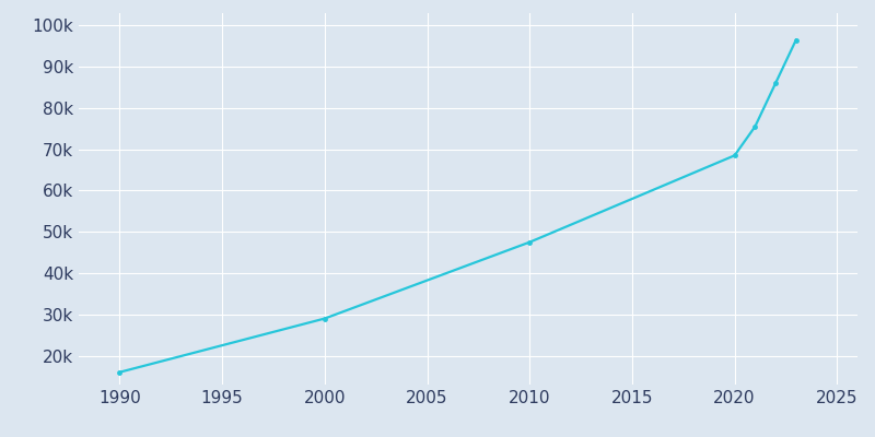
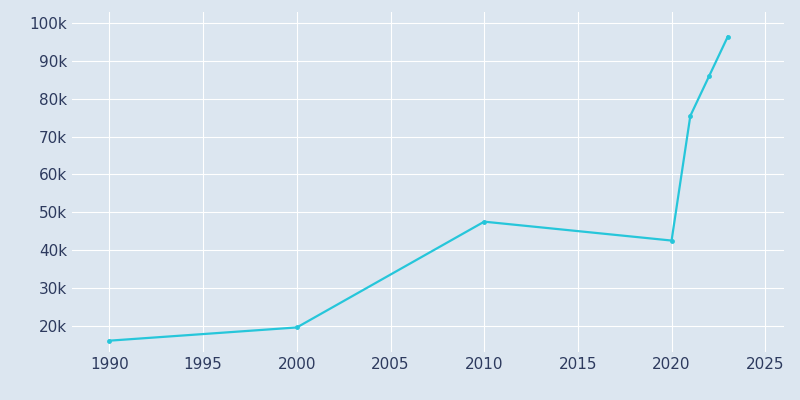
2000: 29.0k -> 19.5k
2020: 68.5k -> 42.5k
